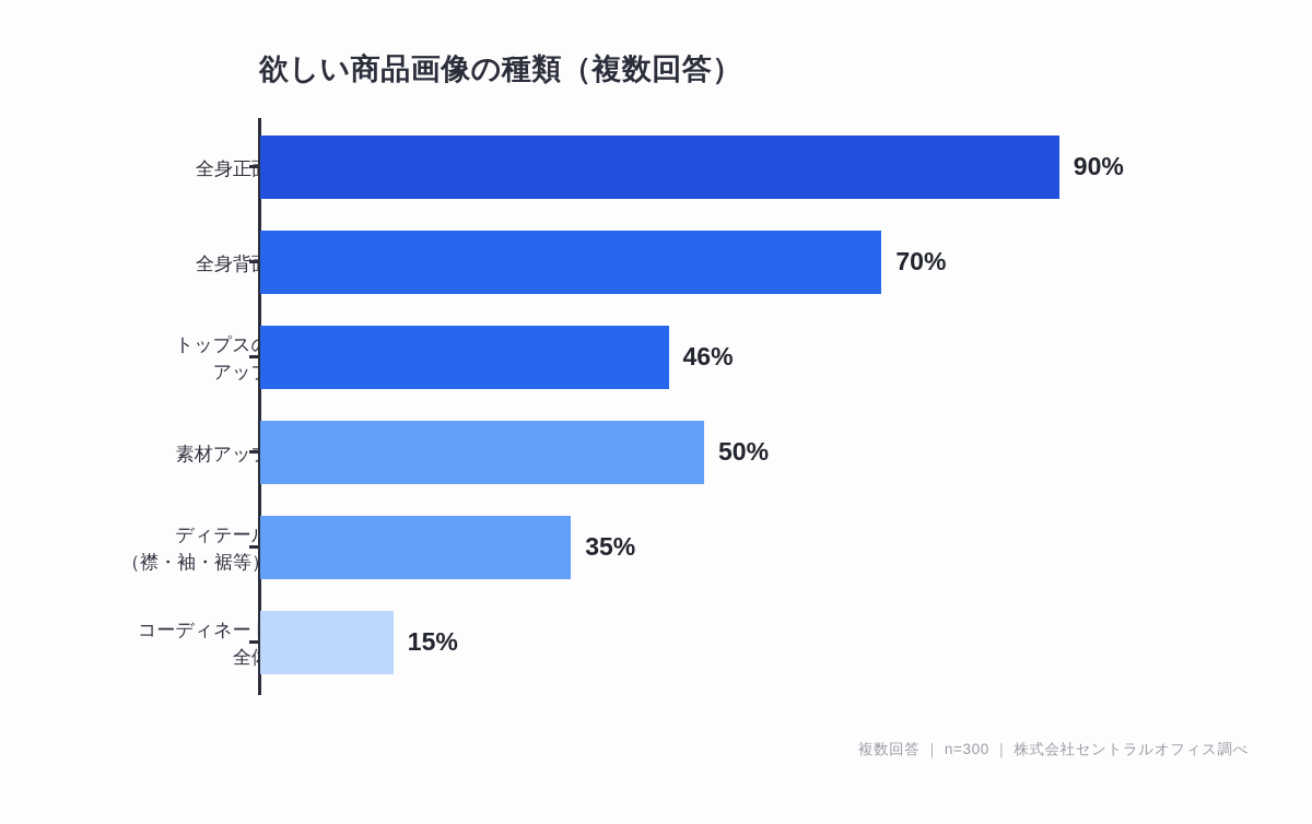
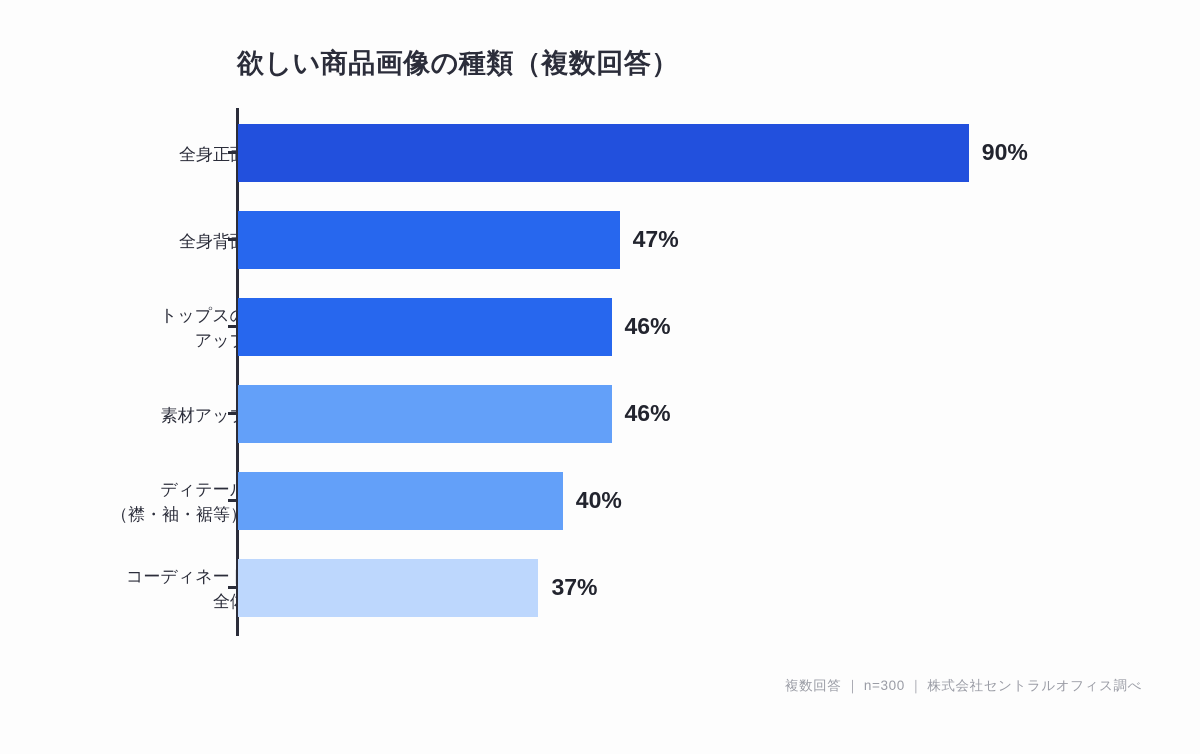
全身背面: 70% -> 47%
素材アップ: 50% -> 46%
ディテール （襟・袖・裾等）: 35% -> 40%
コーディネート 全体: 15% -> 37%
